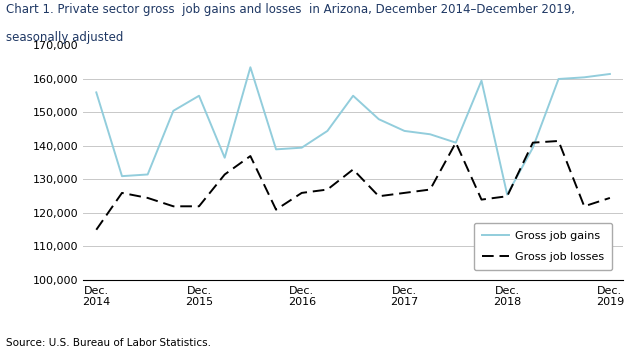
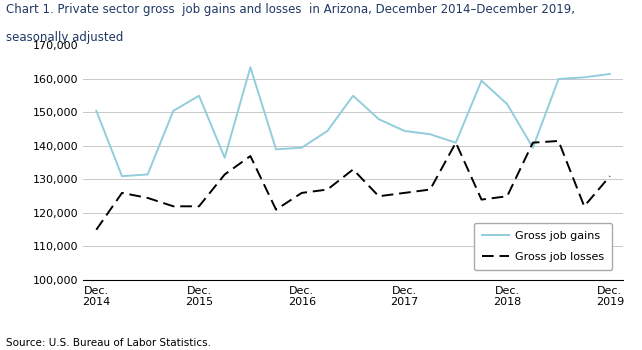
Gross job gains/Dec. 2014: 156,000 -> 150,500
Gross job gains/Dec. 2018: 125,500 -> 152,500
Gross job losses/Dec. 2019: 124,500 -> 131,000
